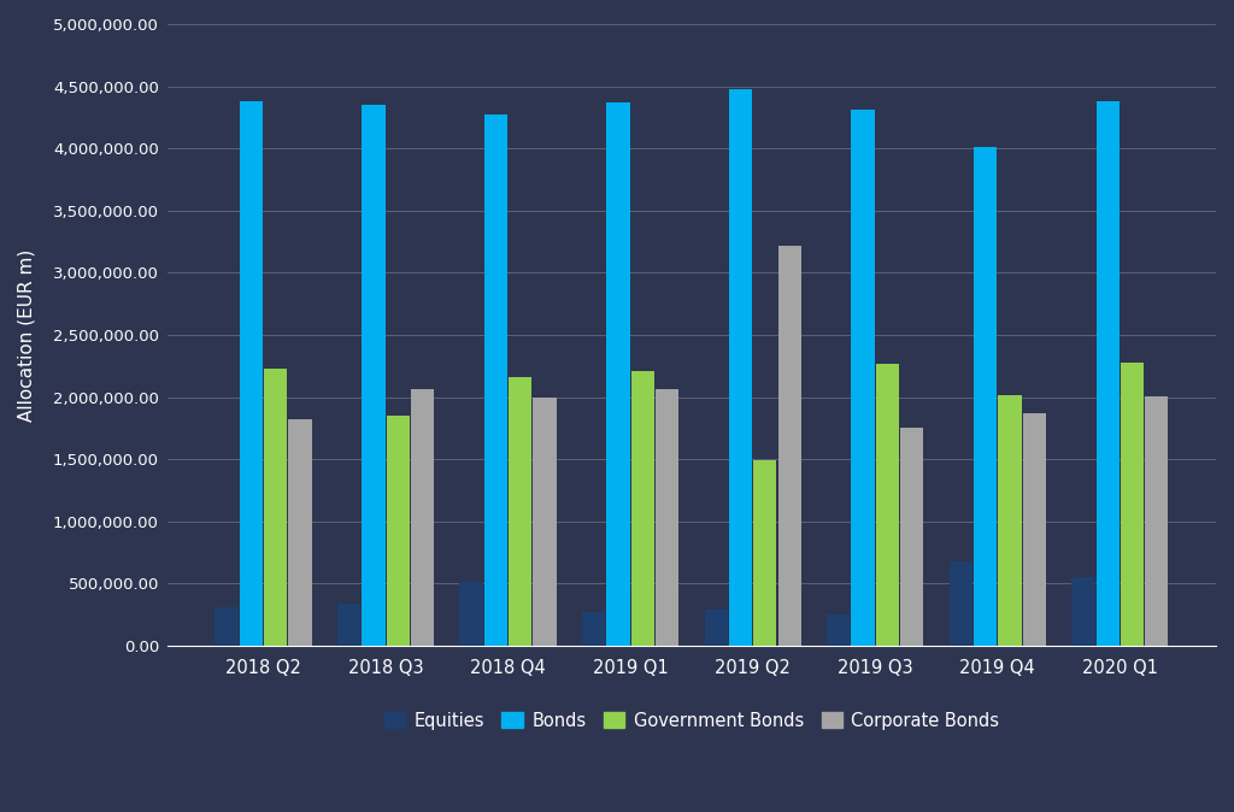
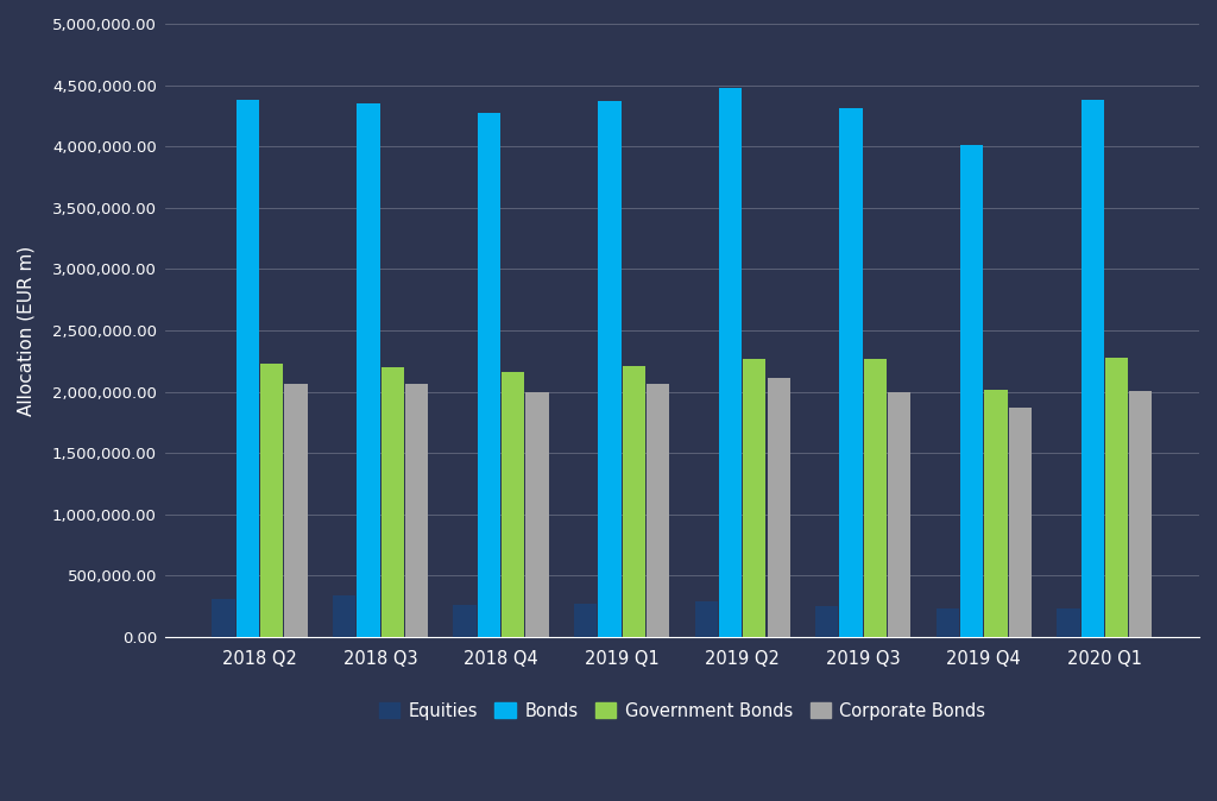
Corporate Bonds/2018 Q2: 1,820,000 -> 2,060,000
Government Bonds/2018 Q3: 1,850,000 -> 2,200,000
Equities/2018 Q4: 510,000 -> 260,000
Government Bonds/2019 Q2: 1,490,000 -> 2,270,000
Corporate Bonds/2019 Q2: 3,220,000 -> 2,110,000
Corporate Bonds/2019 Q3: 1,750,000 -> 2,000,000
Equities/2019 Q4: 680,000 -> 230,000
Equities/2020 Q1: 550,000 -> 240,000
